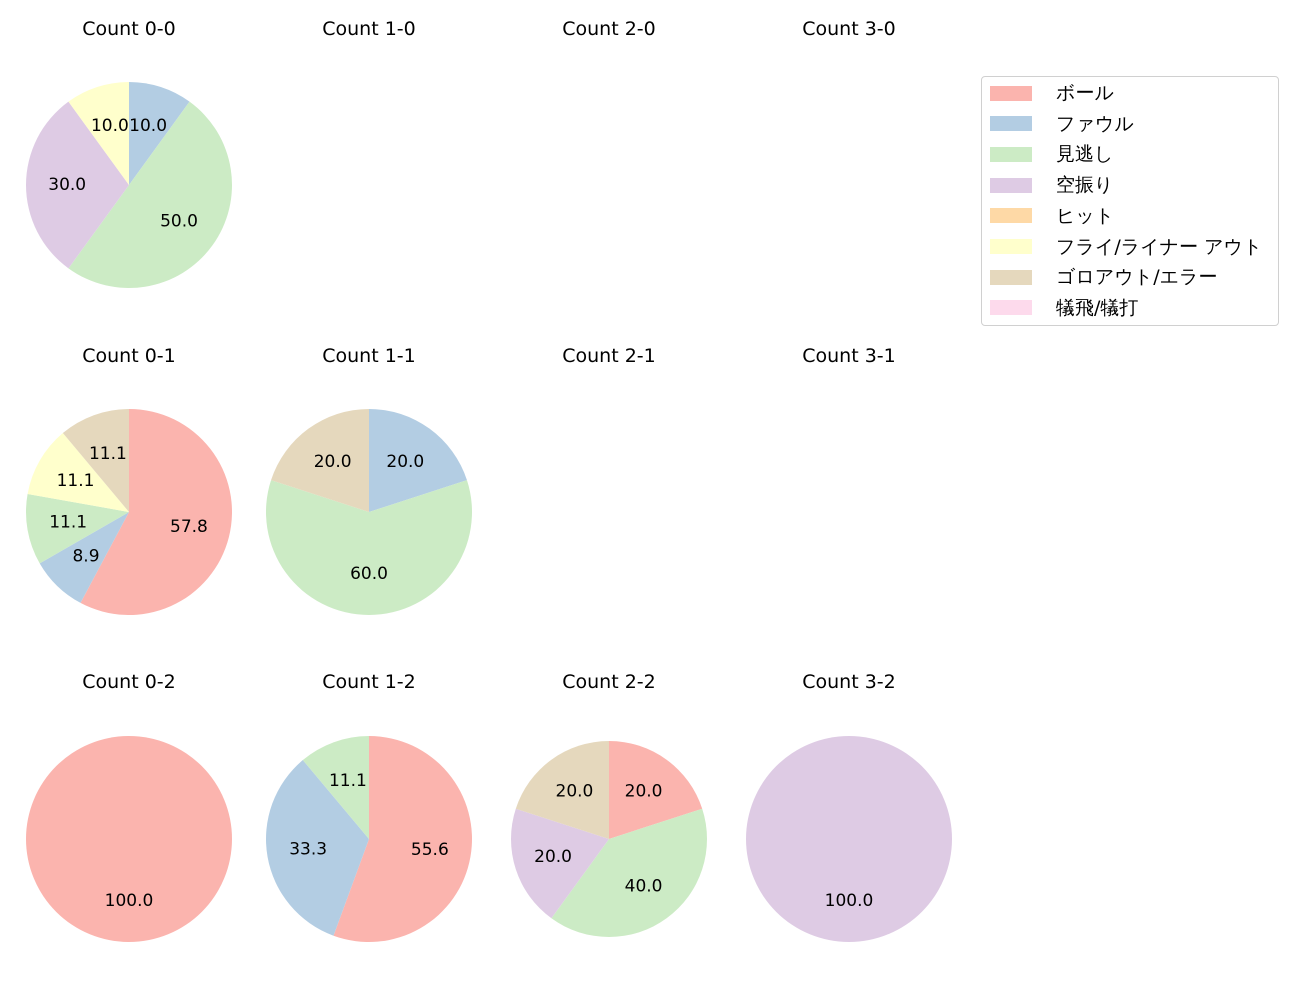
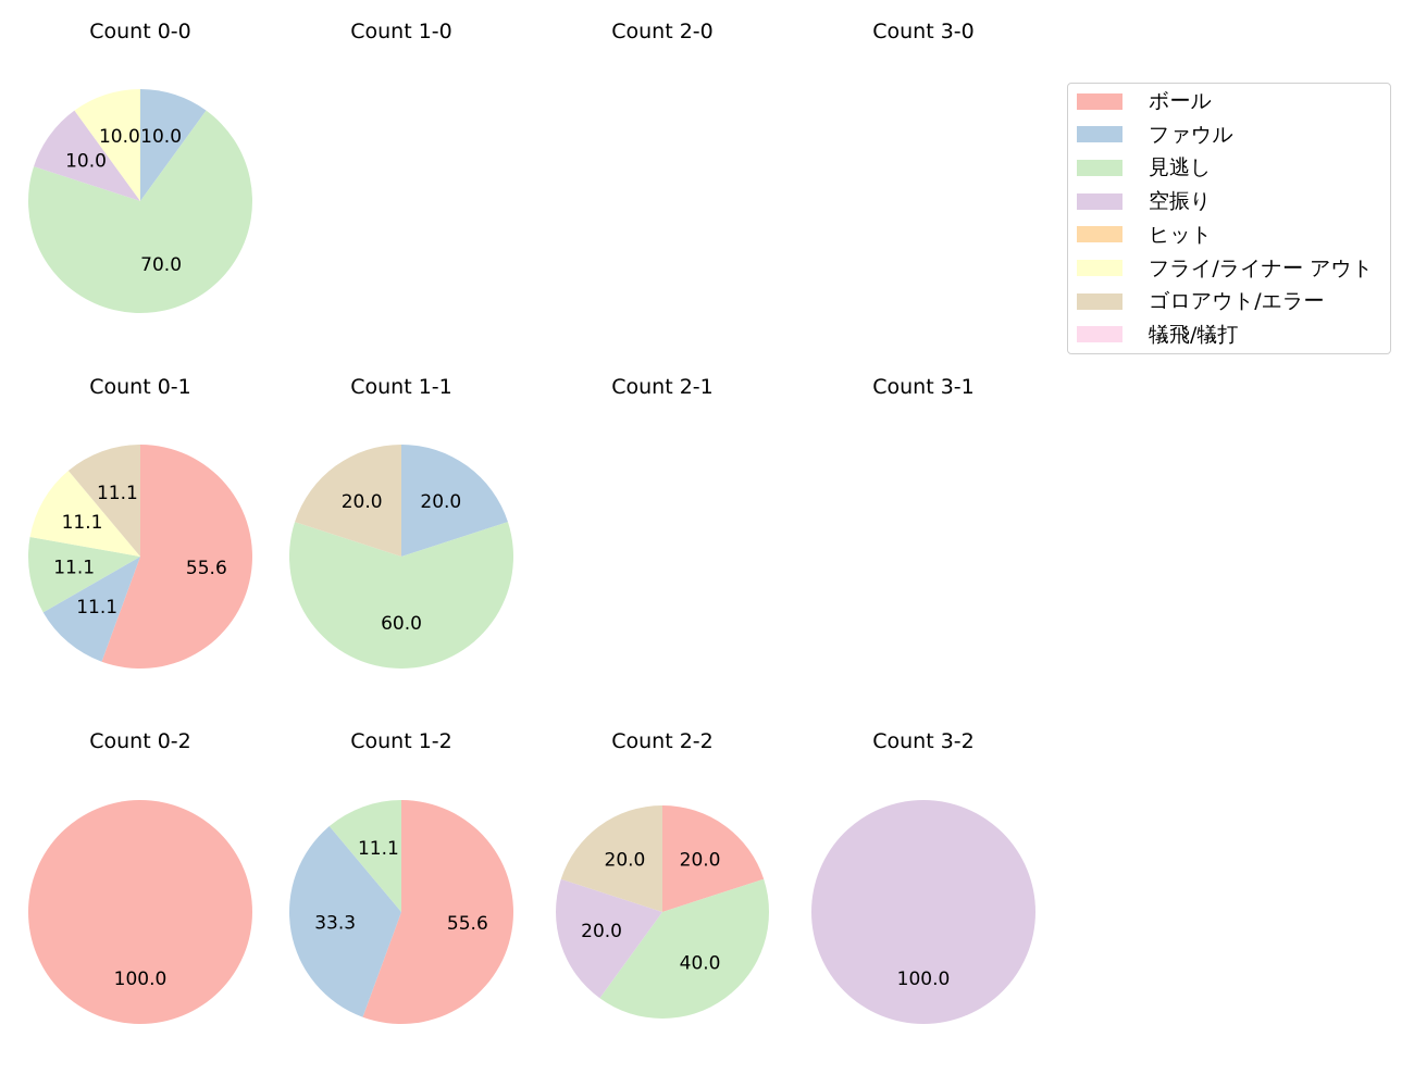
Count 0-0/見逃し: 50.0 -> 70.0
Count 0-0/空振り: 30.0 -> 10.0
Count 0-1/ボール: 57.8 -> 55.6
Count 0-1/ファウル: 8.9 -> 11.1
